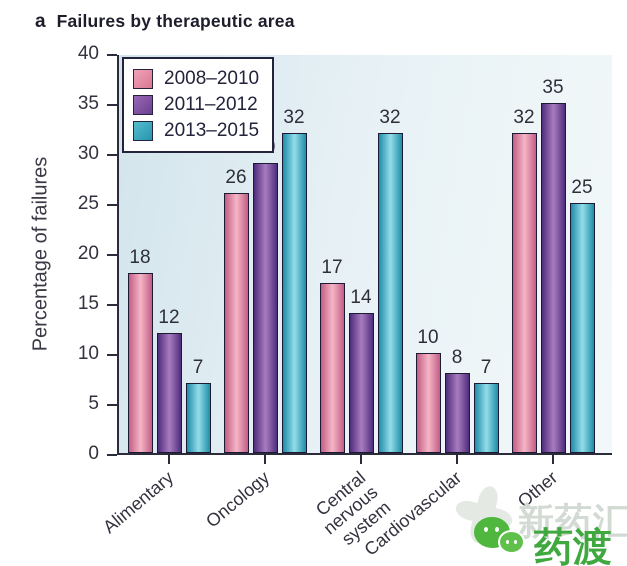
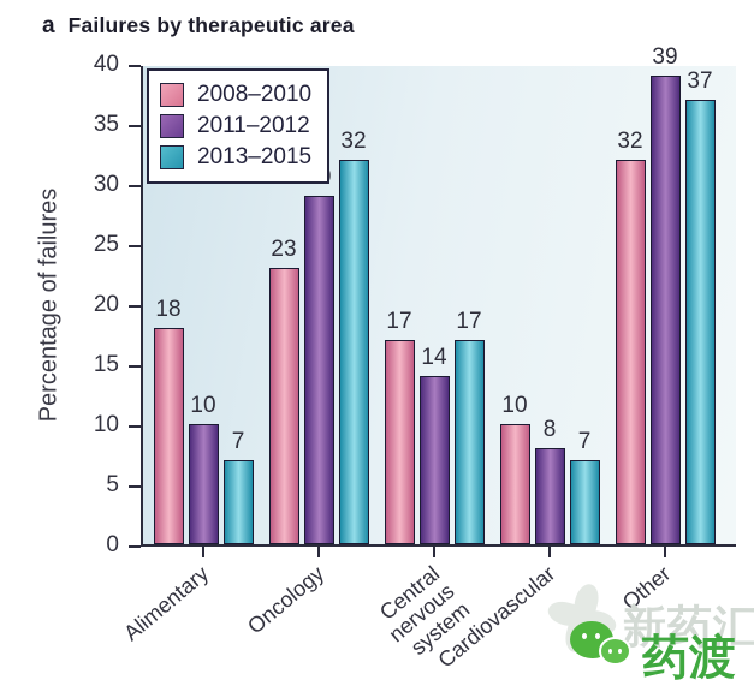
2011–2012/Alimentary: 12 -> 10
2008–2010/Oncology: 26 -> 23
2013–2015/Central nervous system: 32 -> 17
2011–2012/Other: 35 -> 39
2013–2015/Other: 25 -> 37
